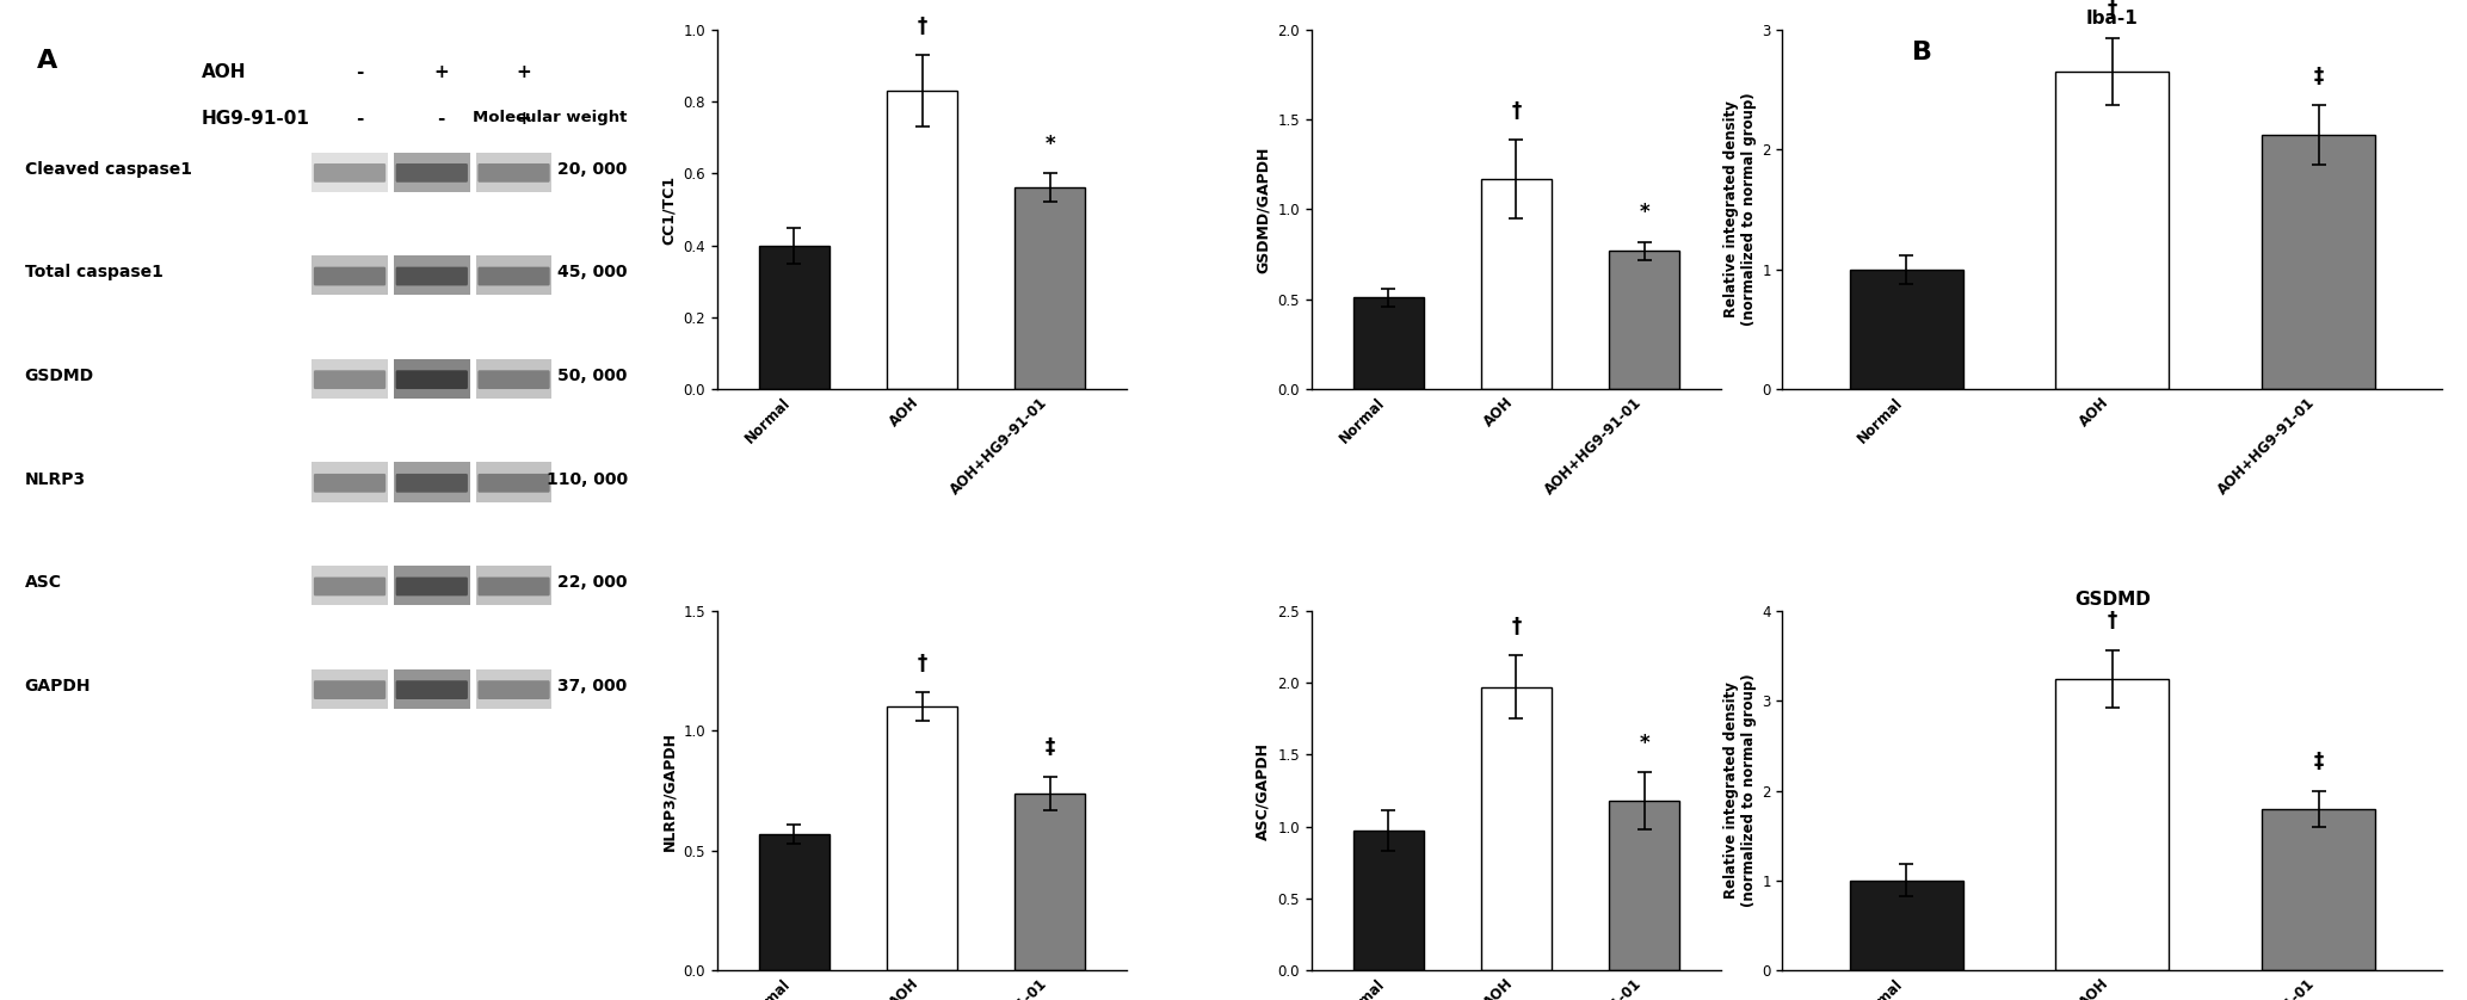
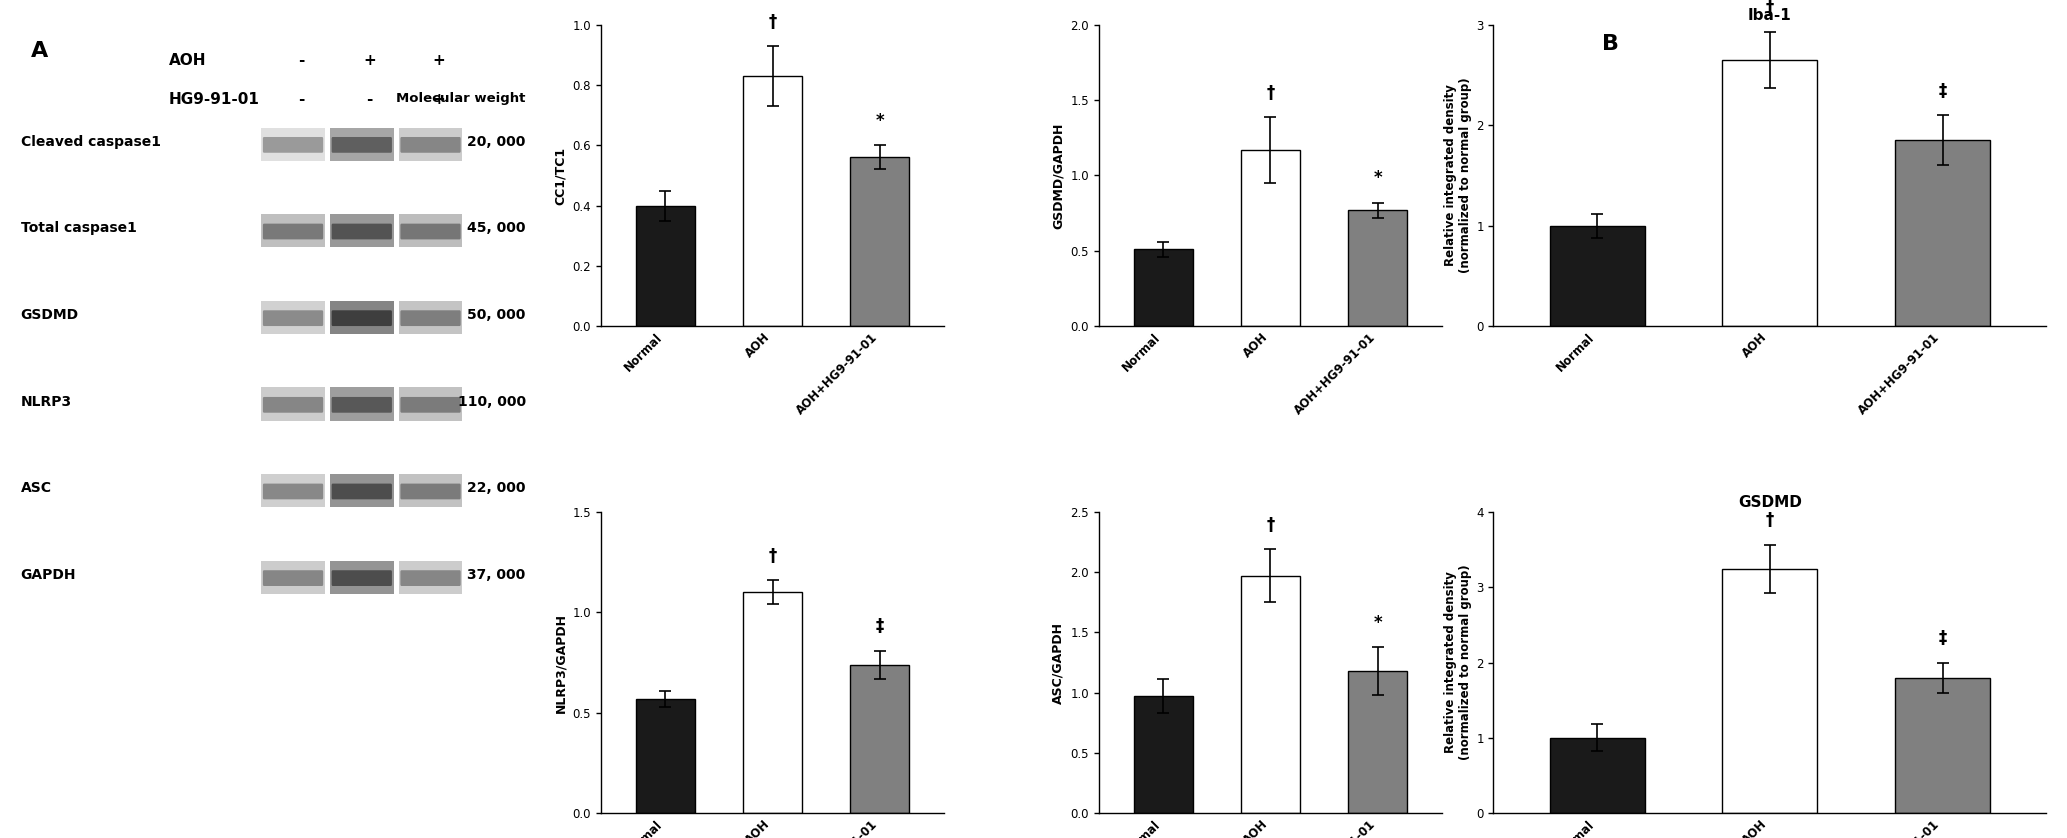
Iba-1/AOH+HG9-91-01: 2.12 -> 1.85
